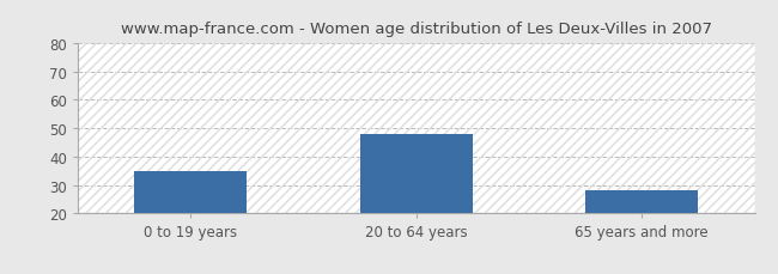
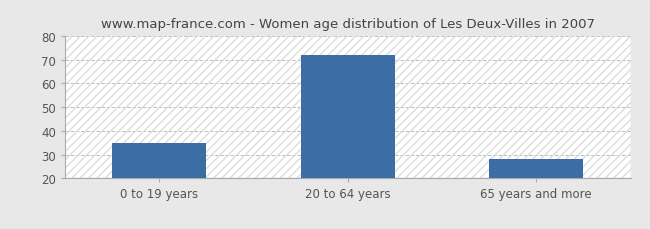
20 to 64 years: 48 -> 72
